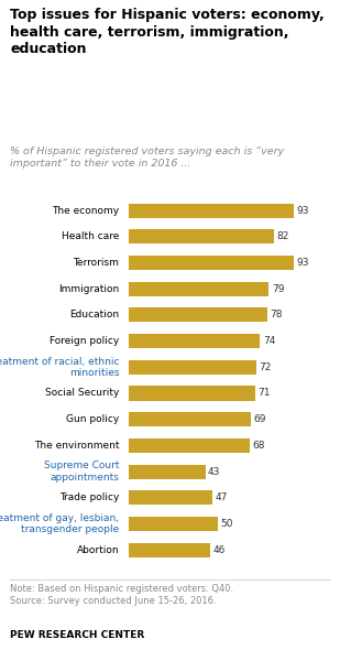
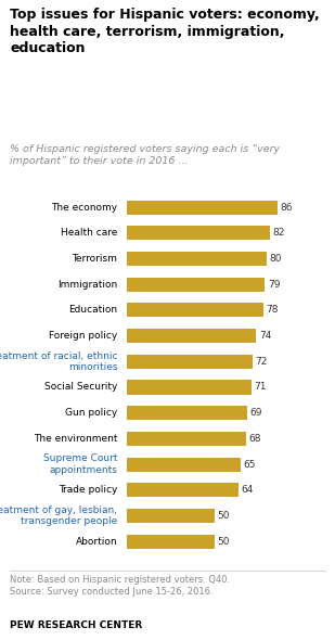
The economy: 93 -> 86
Terrorism: 93 -> 80
Supreme Court appointments: 43 -> 65
Trade policy: 47 -> 64
Abortion: 46 -> 50
